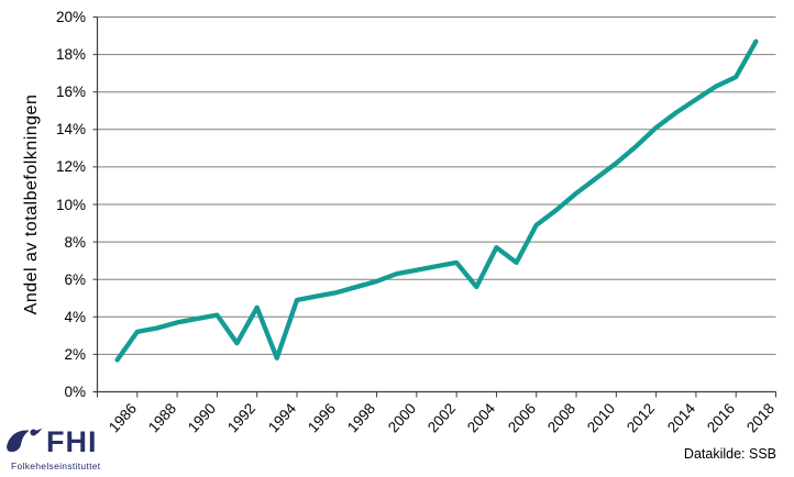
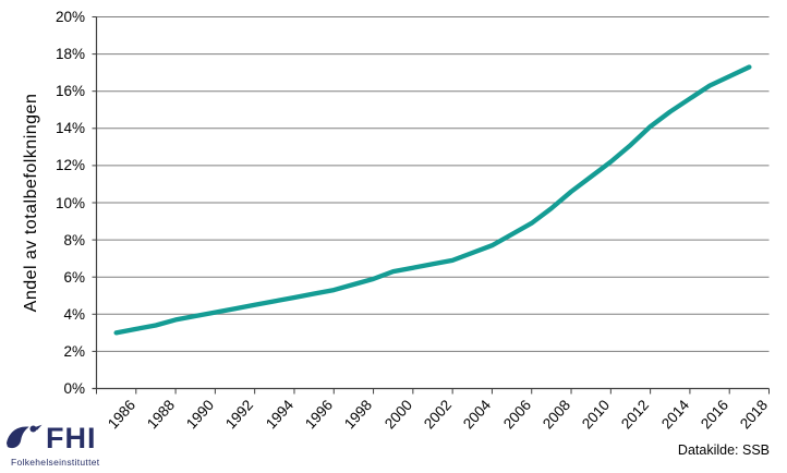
1986: 1.7% -> 3.0%
1992: 2.6% -> 4.3%
1994: 1.8% -> 4.7%
2004: 5.6% -> 7.3%
2006: 6.9% -> 8.3%
2018: 18.7% -> 17.3%
